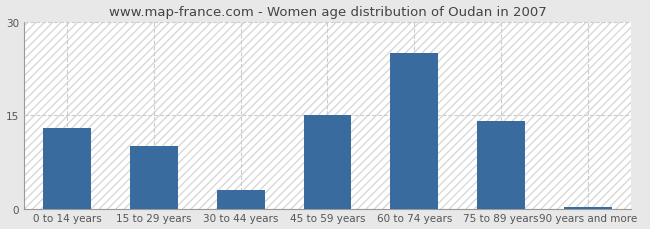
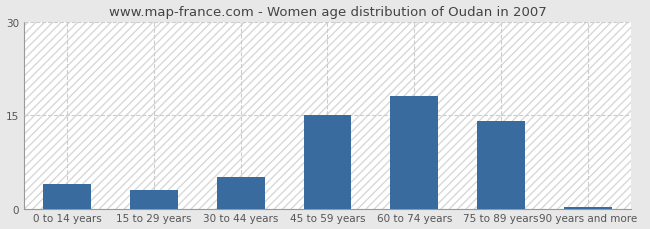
0 to 14 years: 13.0 -> 4.0
15 to 29 years: 10.0 -> 3.0
30 to 44 years: 3.0 -> 5.0
60 to 74 years: 25.0 -> 18.0
